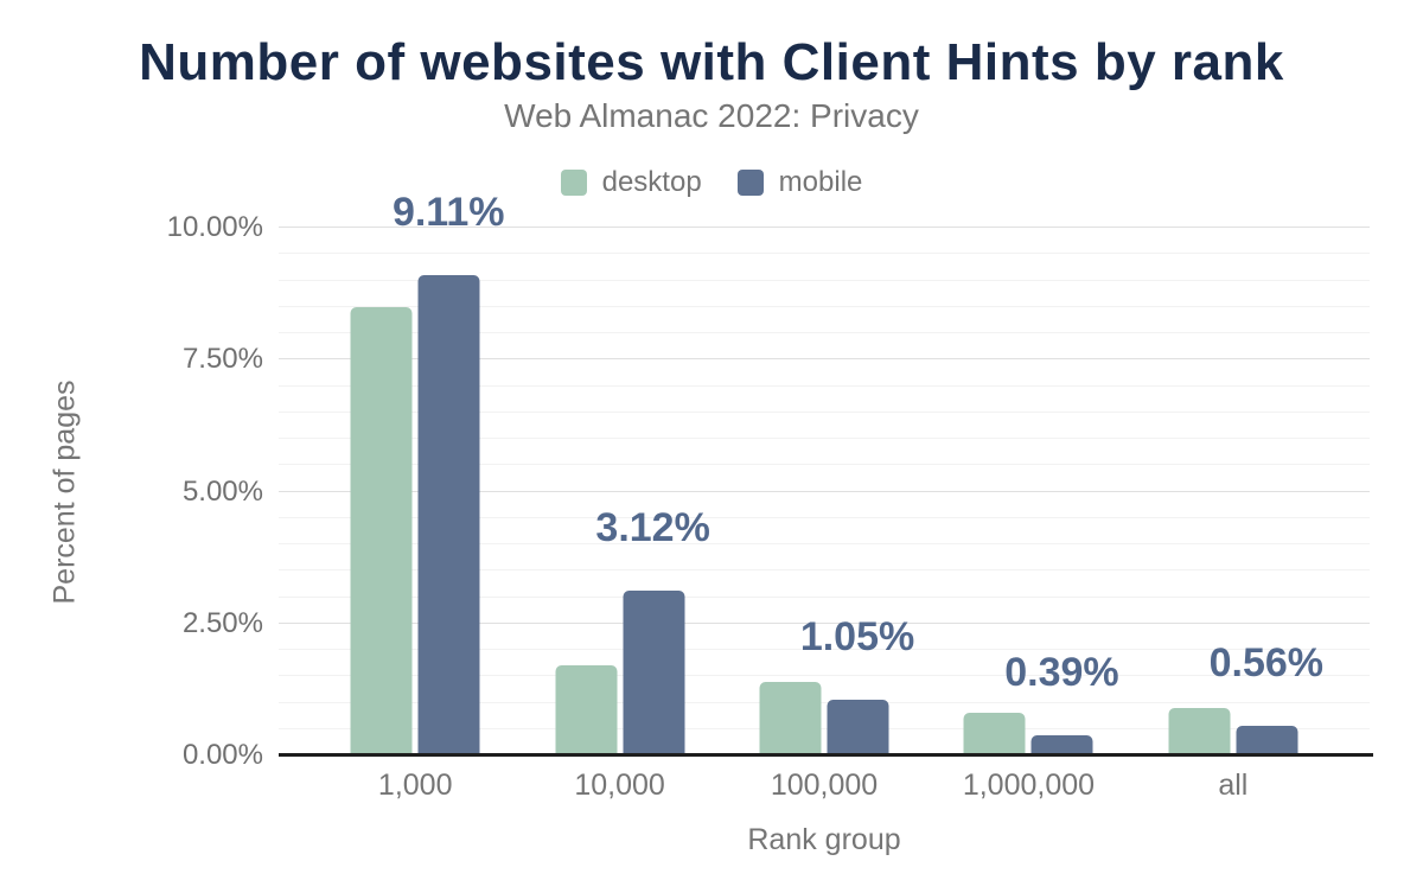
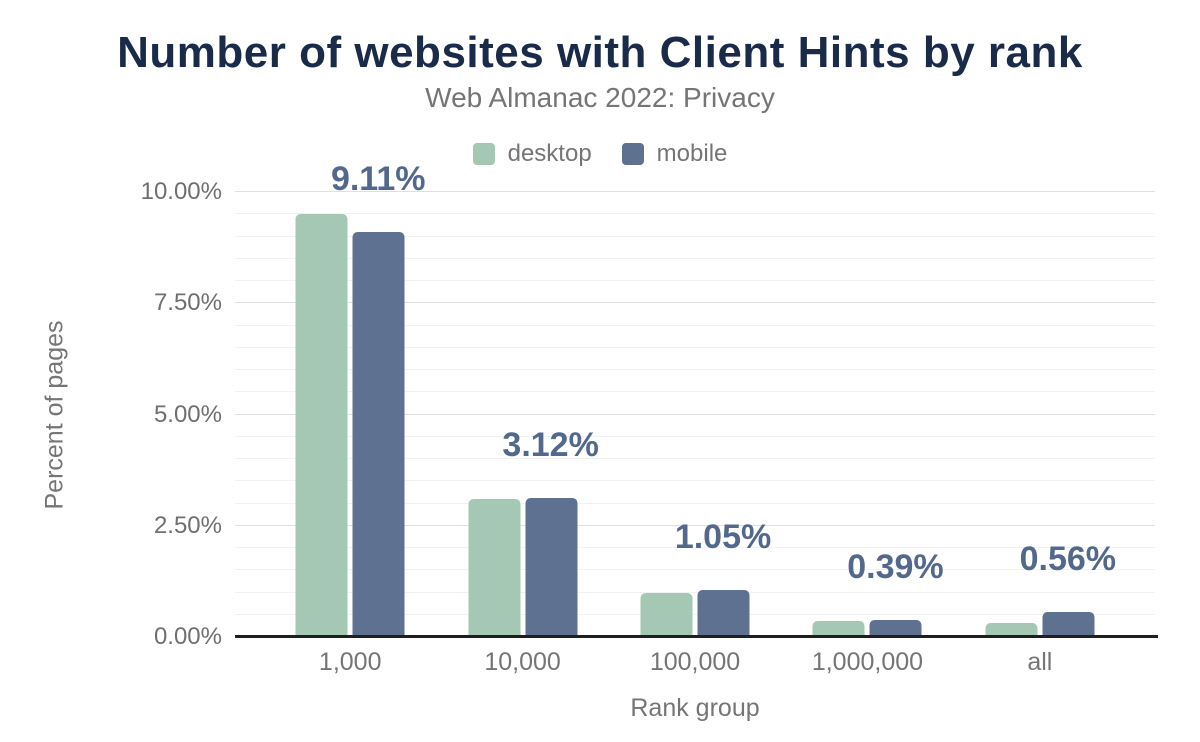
desktop/1,000: 8.5% -> 9.5%
desktop/10,000: 1.7% -> 3.1%
desktop/100,000: 1.4% -> 1.0%
desktop/1,000,000: 0.8% -> 0.4%
desktop/all: 0.9% -> 0.3%
